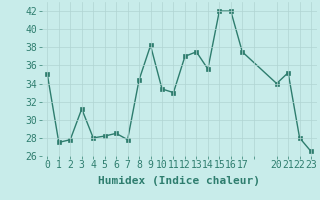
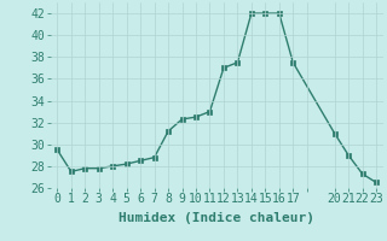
0: 35.0 -> 29.5
3: 31.2 -> 27.8
7: 27.8 -> 28.8
8: 34.4 -> 31.2
9: 38.2 -> 32.3
10: 33.4 -> 32.5
14: 35.6 -> 42.0
20: 34.0 -> 31.0
21: 35.2 -> 29.0
22: 28.0 -> 27.3
